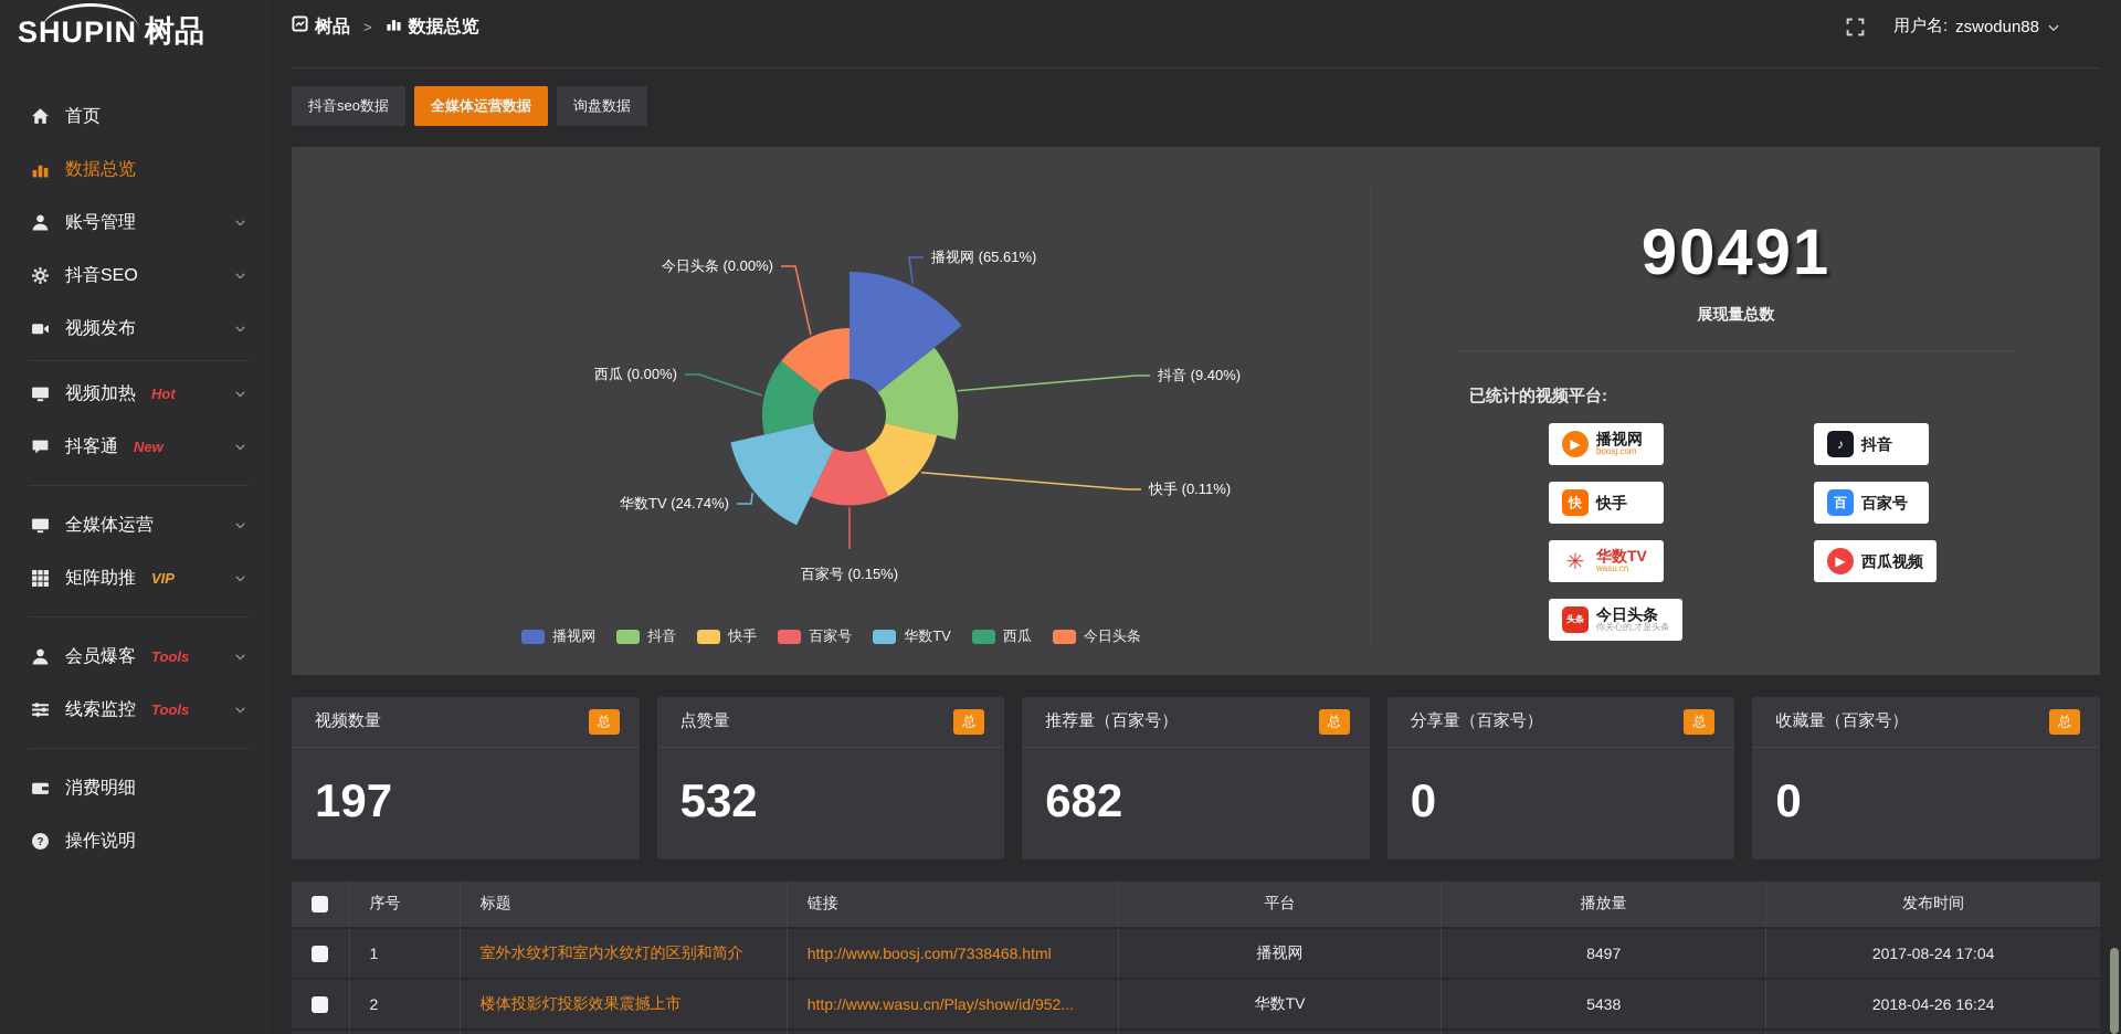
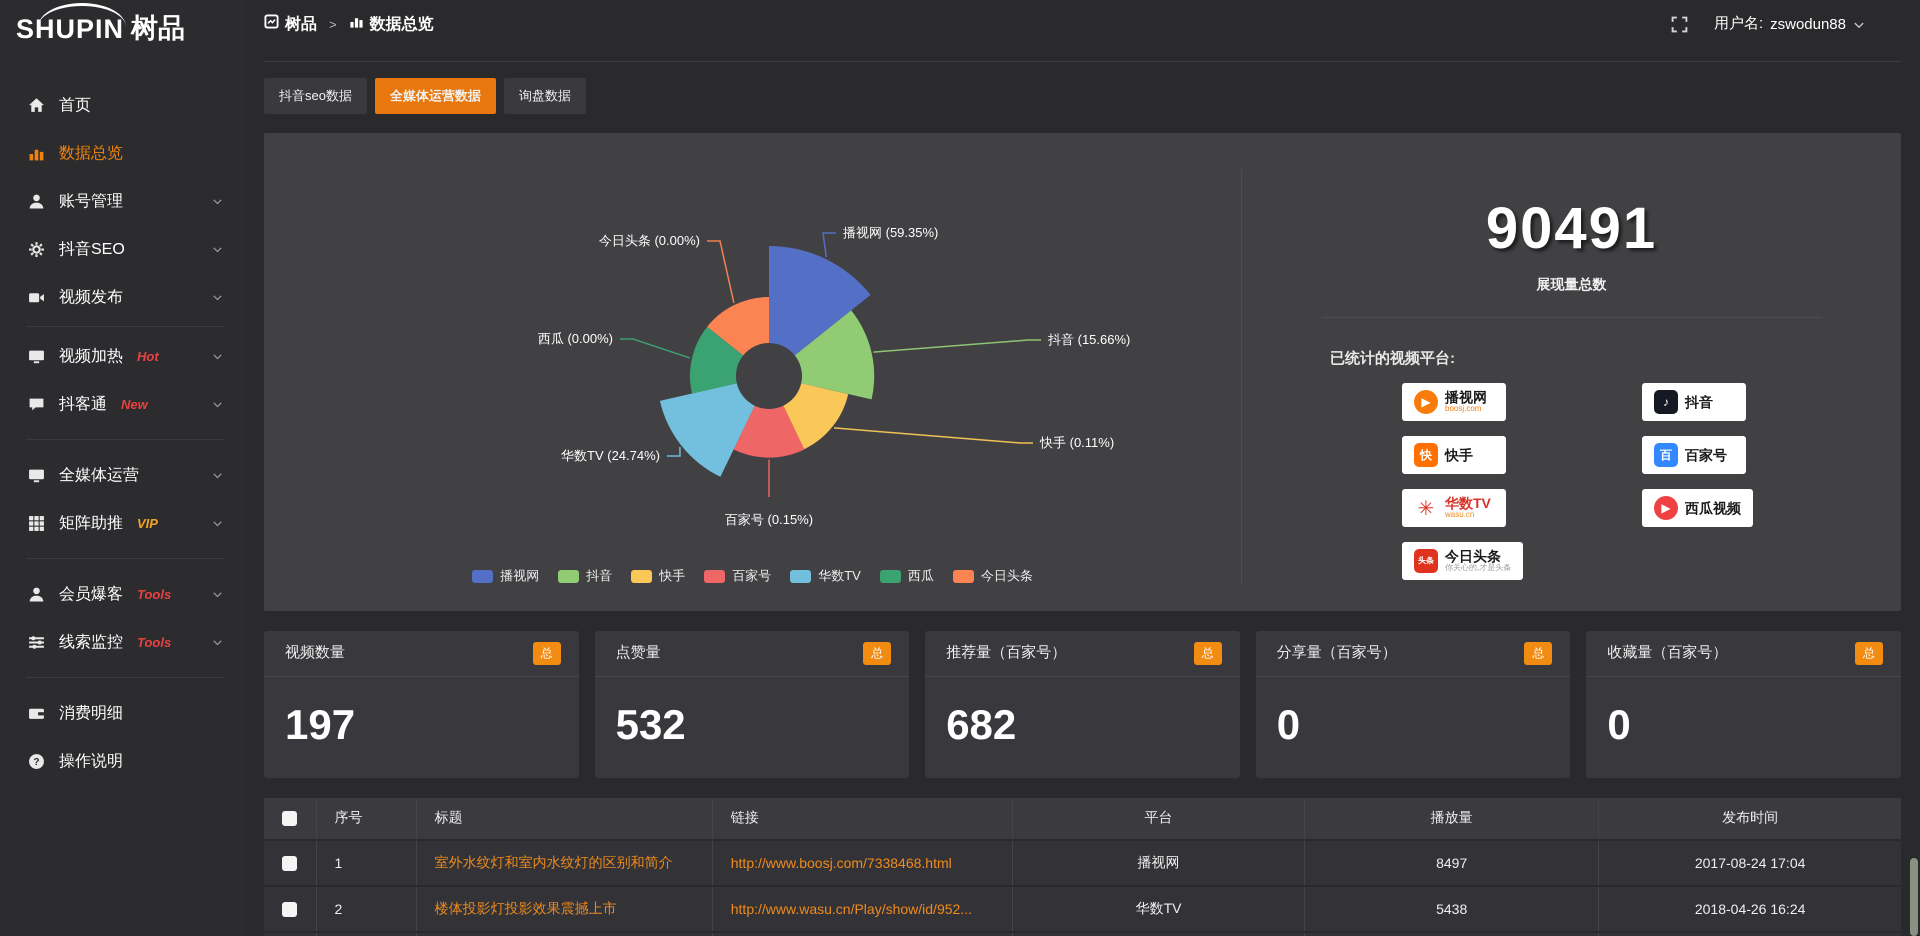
播视网: 65.61% -> 59.35%
抖音: 9.40% -> 15.66%
